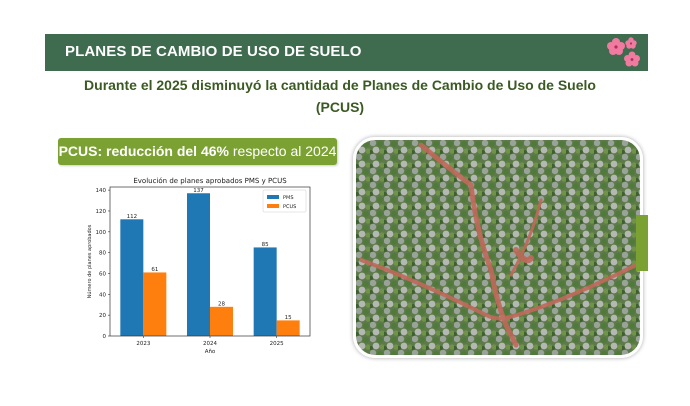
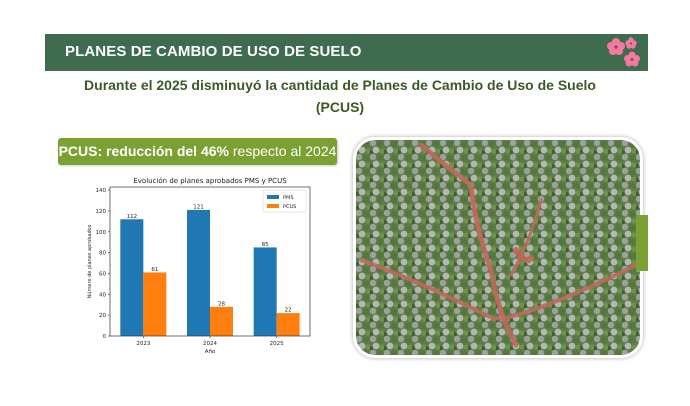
PMS/2024: 137 -> 121
PCUS/2025: 15 -> 22
